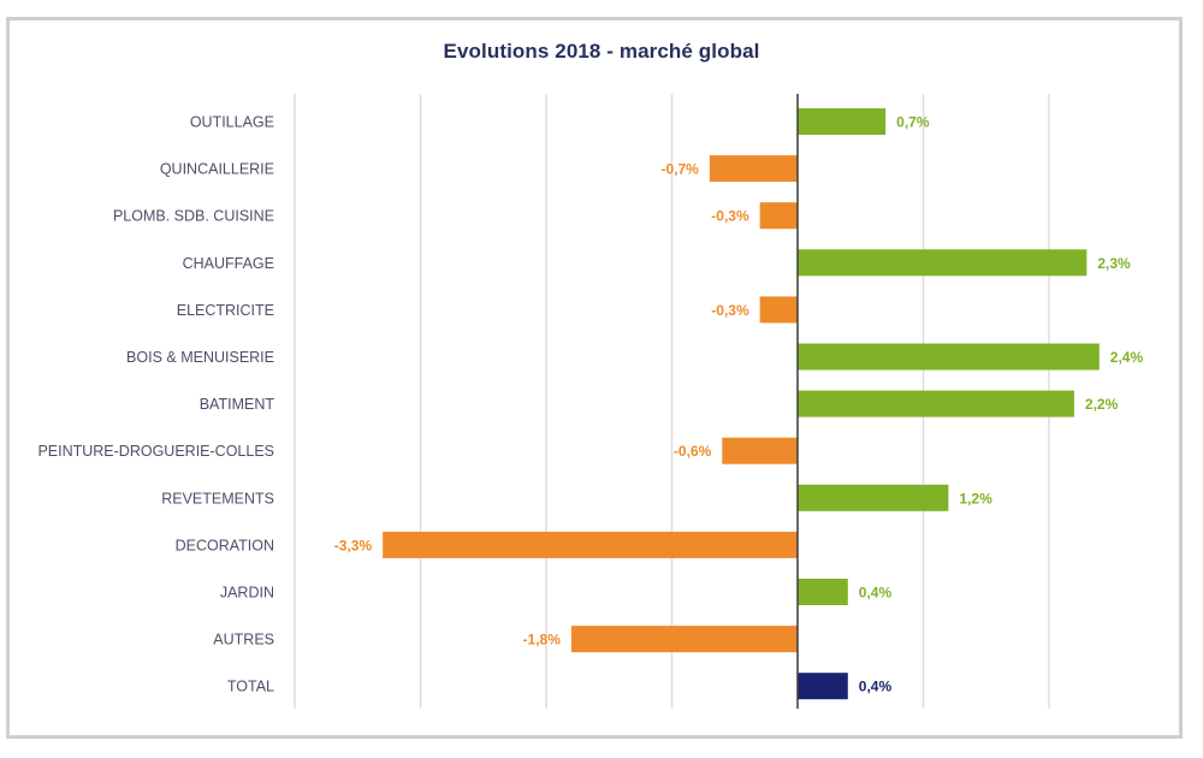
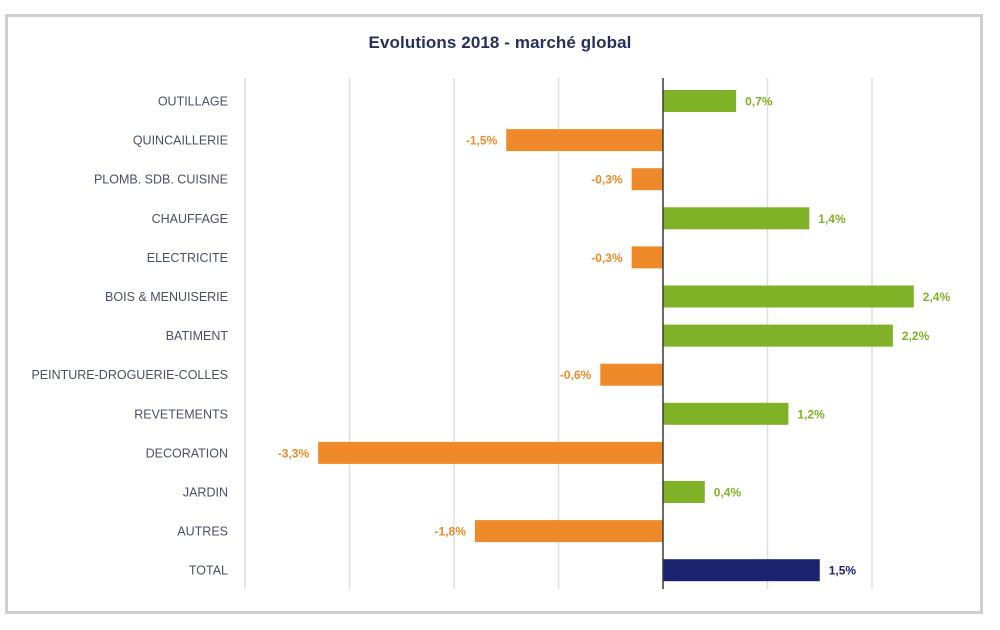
QUINCAILLERIE: -0,7% -> -1,5%
CHAUFFAGE: 2,3% -> 1,4%
TOTAL: 0,4% -> 1,5%
